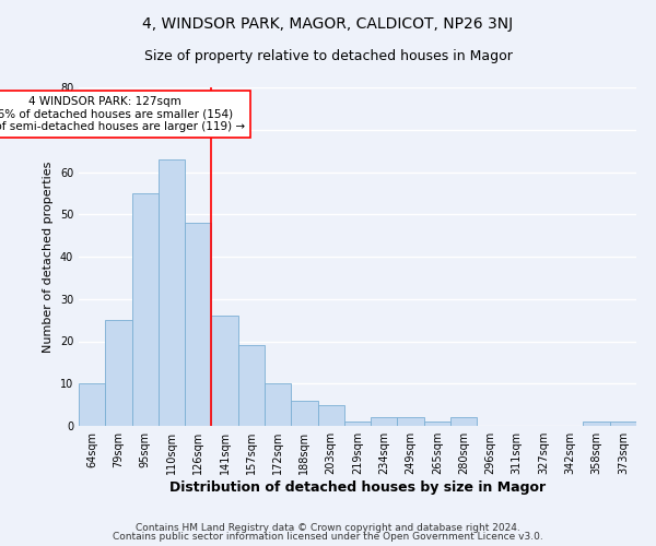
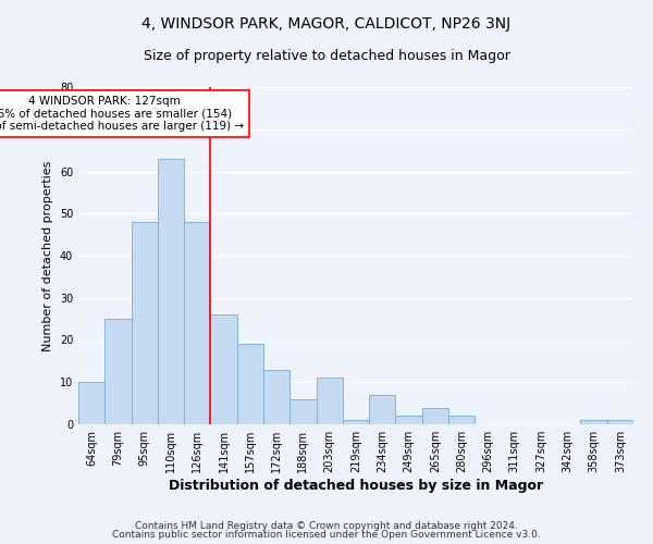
95sqm: 55 -> 48
172sqm: 10 -> 13
203sqm: 5 -> 11
234sqm: 2 -> 7
265sqm: 1 -> 4
